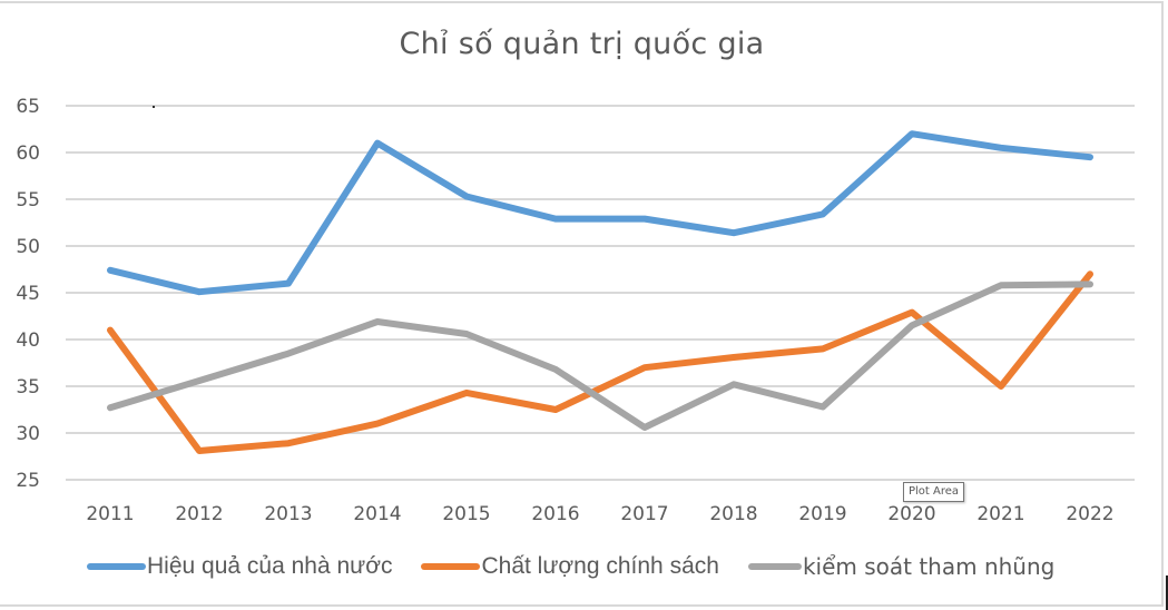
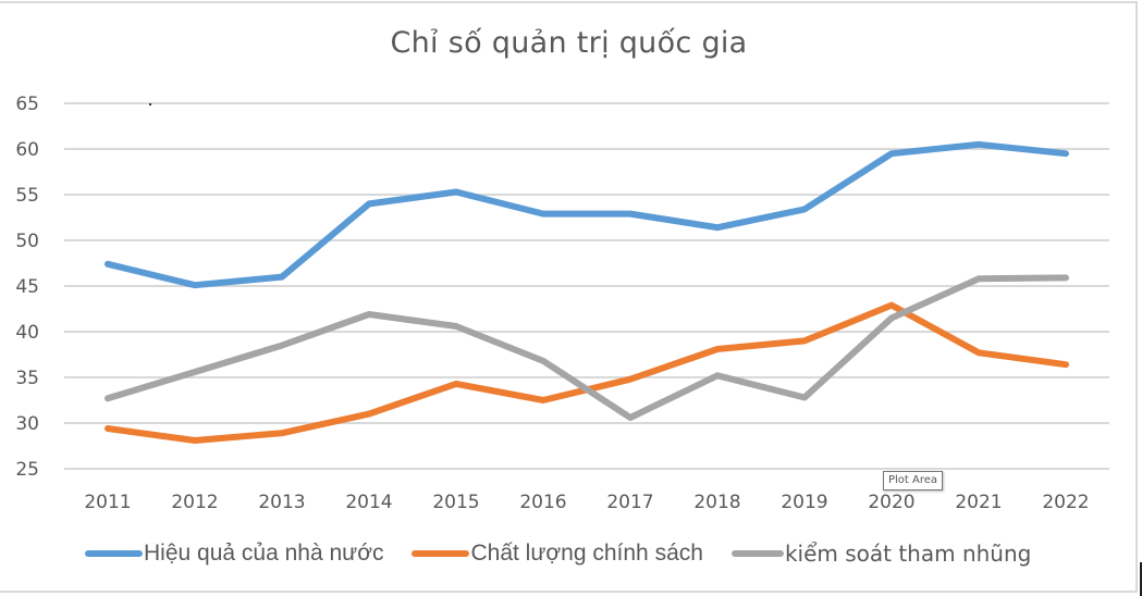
Chất lượng chính sách/2011: 41 -> 29
Hiệu quả của nhà nước/2014: 61 -> 54
Chất lượng chính sách/2017: 37 -> 35
Hiệu quả của nhà nước/2020: 62 -> 60
Chất lượng chính sách/2021: 35 -> 38
Chất lượng chính sách/2022: 47 -> 36
